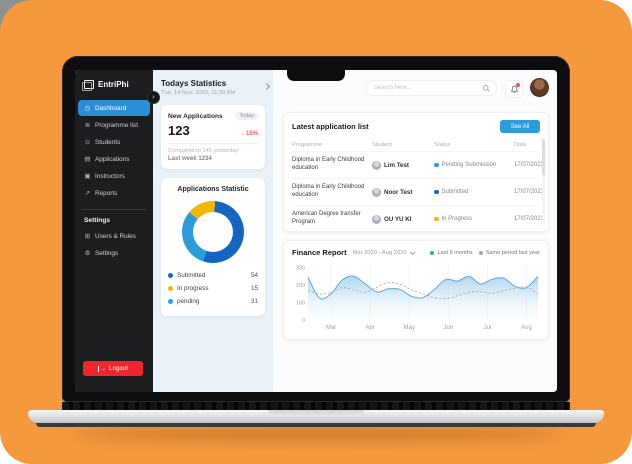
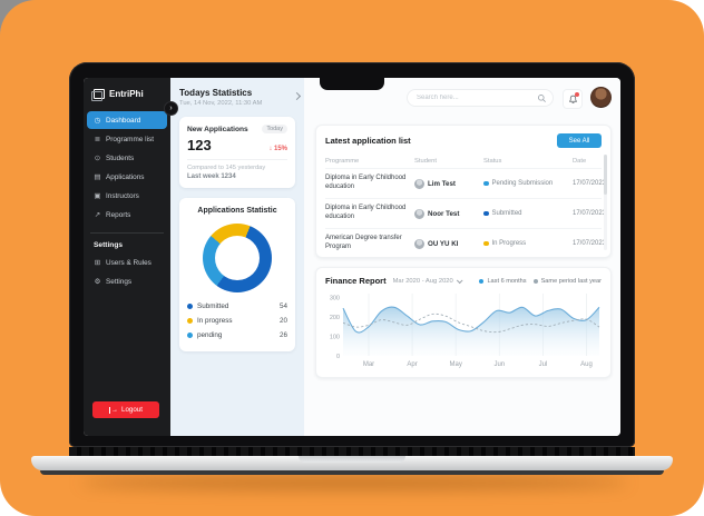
Applications Statistic/In progress: 15 -> 20
Applications Statistic/pending: 31 -> 26
